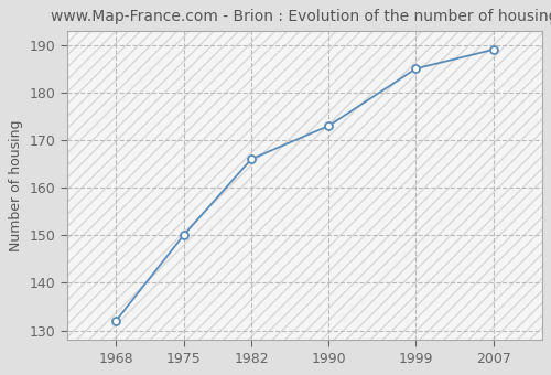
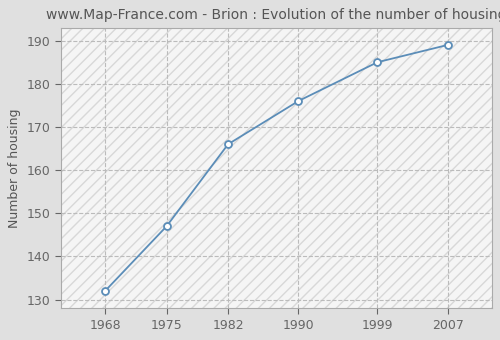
1975: 150 -> 147
1990: 173 -> 176
